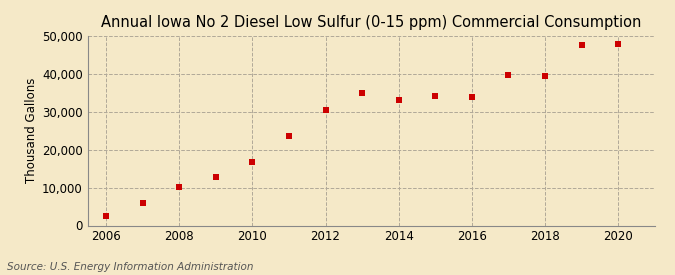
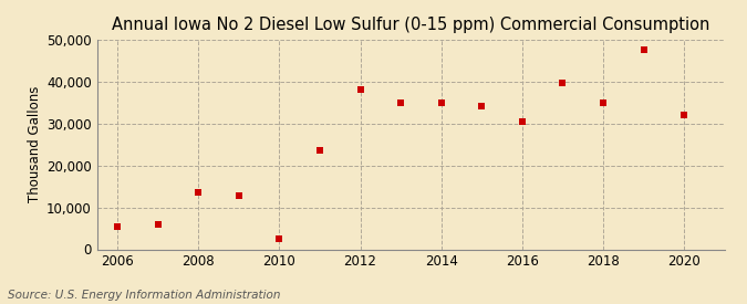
2006: 2,500 -> 5,500
2008: 10,200 -> 13,500
2010: 16,800 -> 2,500
2012: 30,500 -> 38,000
2014: 33,200 -> 35,000
2016: 33,800 -> 30,500
2018: 39,400 -> 35,000
2020: 47,900 -> 32,000
